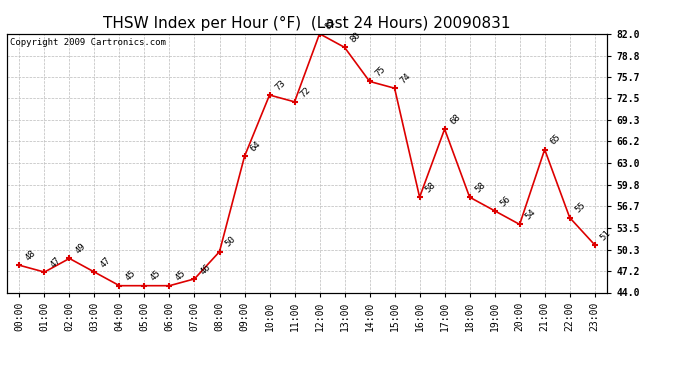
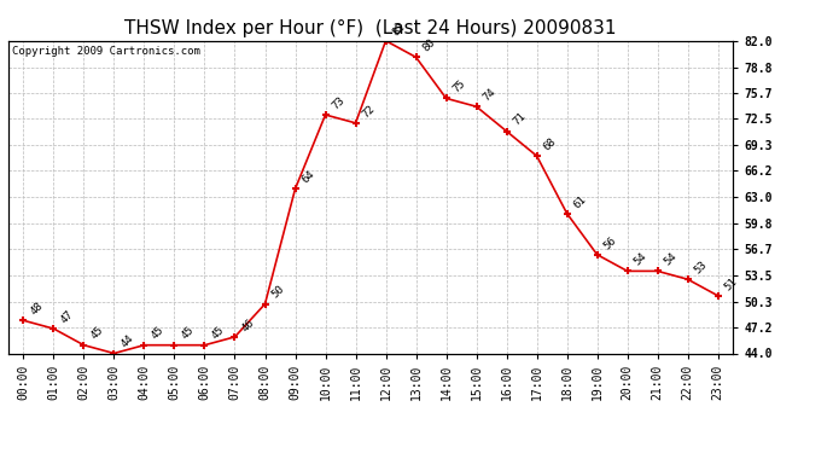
02:00: 49 -> 45
03:00: 47 -> 44
16:00: 58 -> 71
18:00: 58 -> 61
21:00: 65 -> 54
22:00: 55 -> 53
